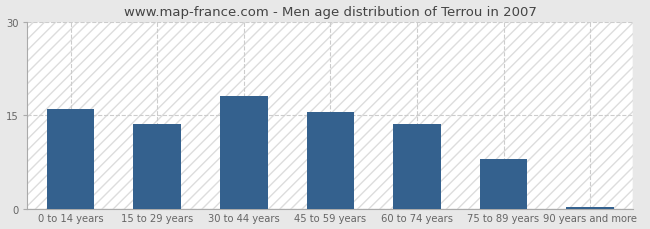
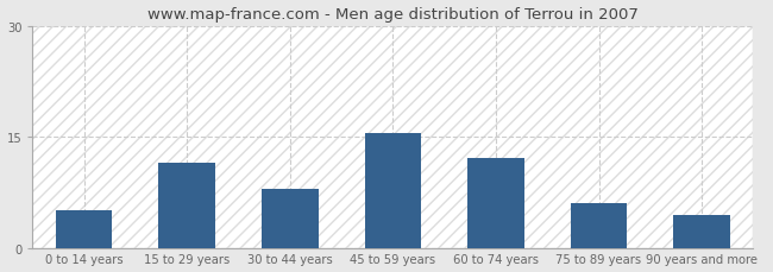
0 to 14 years: 16.0 -> 5.0
15 to 29 years: 13.5 -> 11.4
30 to 44 years: 18.0 -> 8.0
60 to 74 years: 13.5 -> 12.2
75 to 89 years: 8.0 -> 6.0
90 years and more: 0.3 -> 4.4
